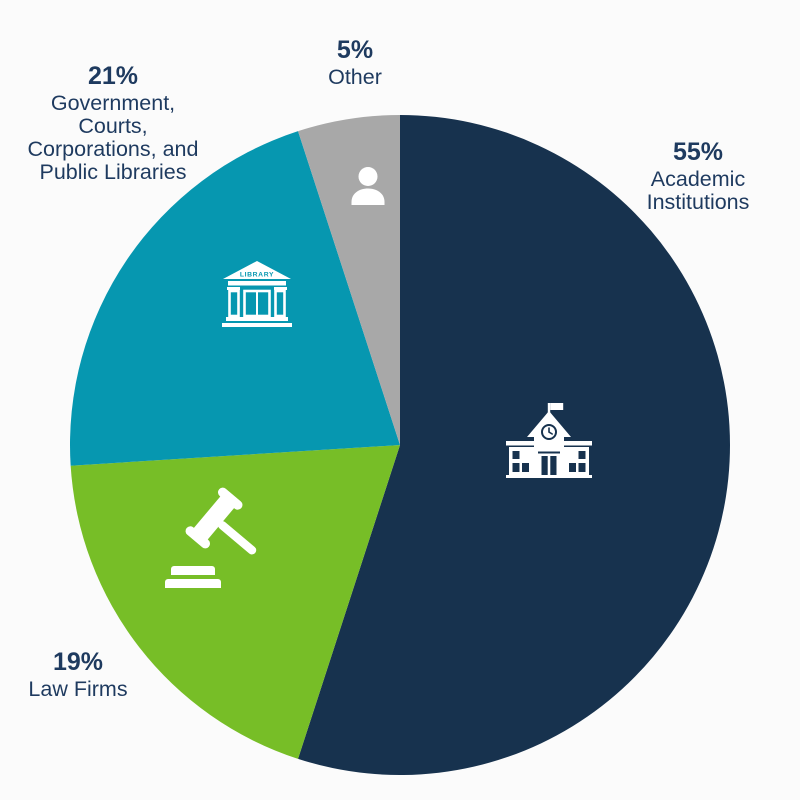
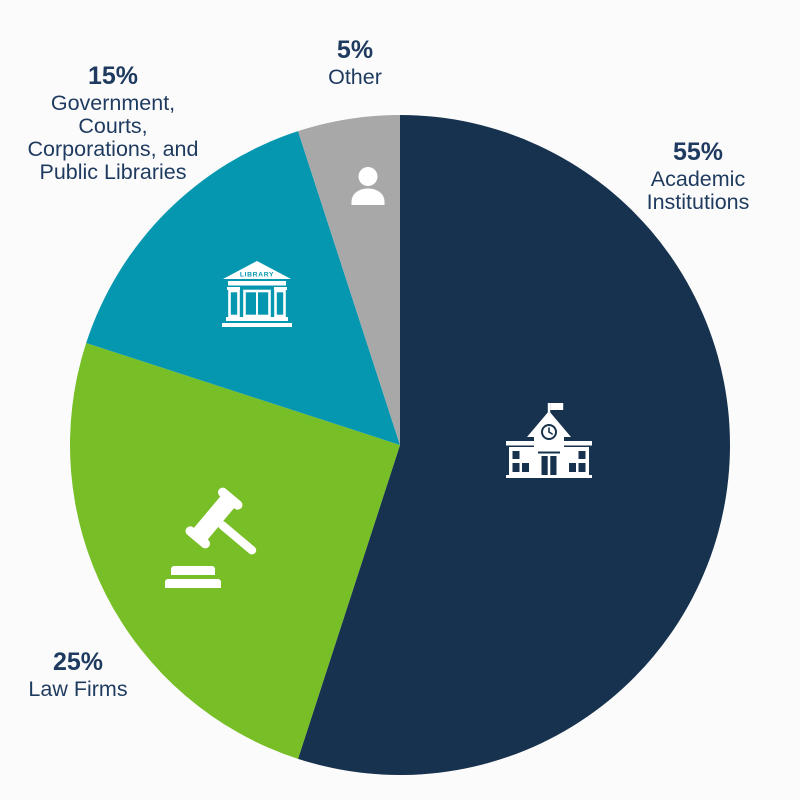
Law Firms: 19% -> 25%
Government, Courts, Corporations, and Public Libraries: 21% -> 15%
